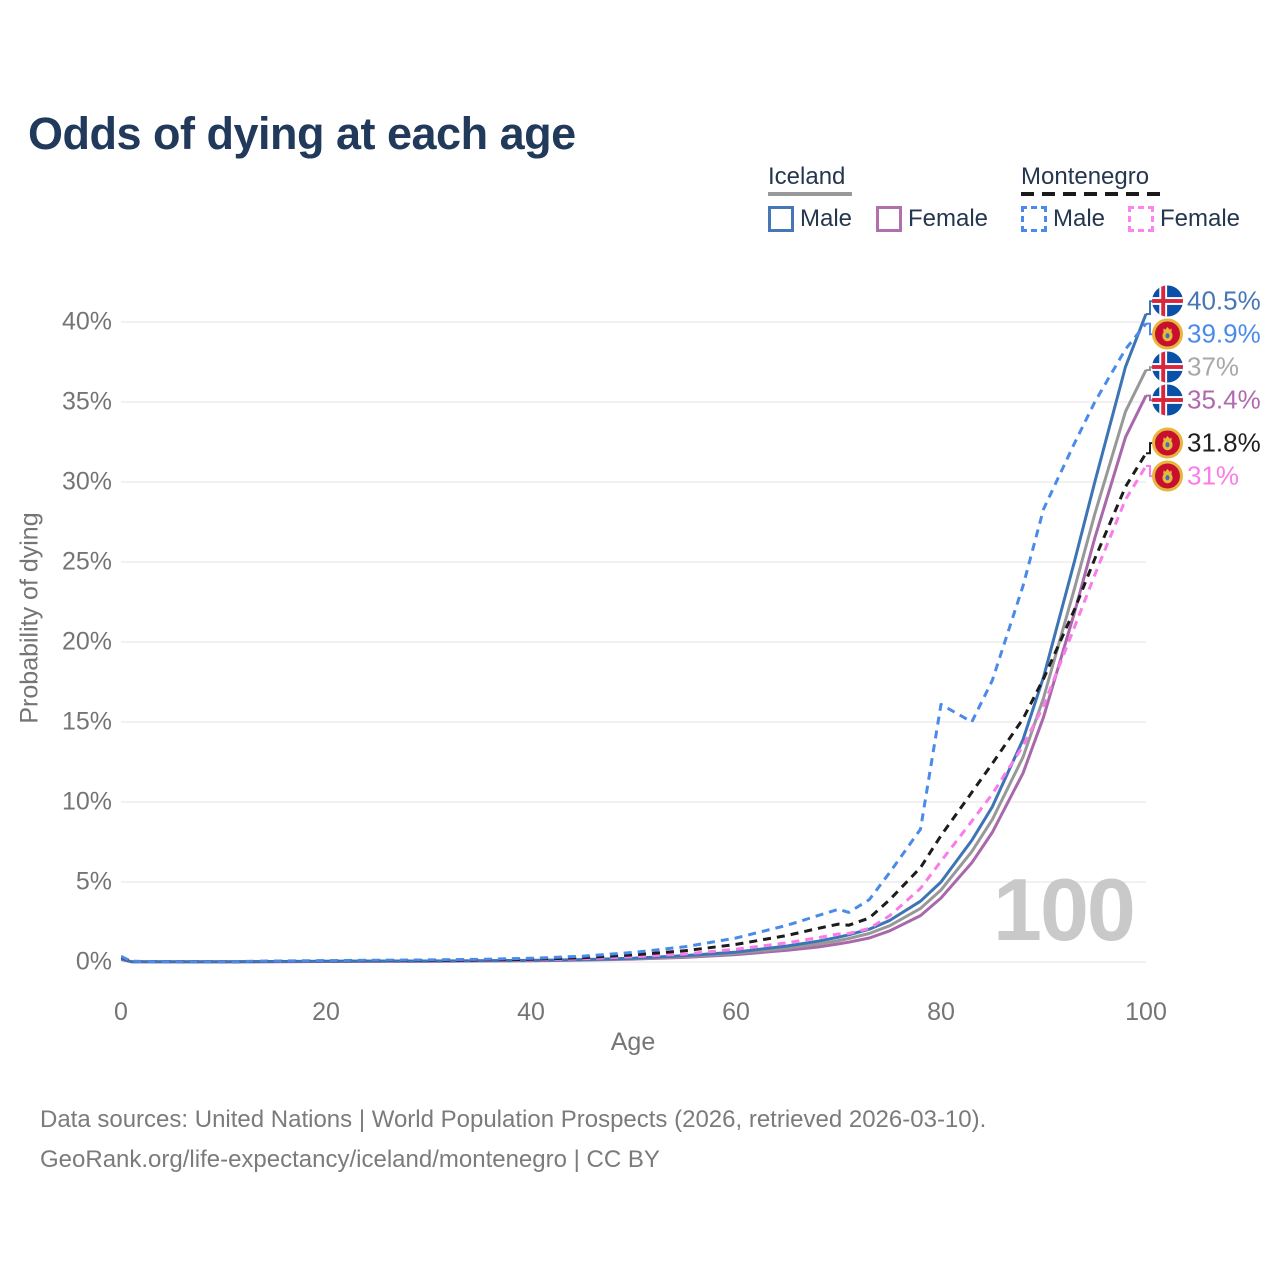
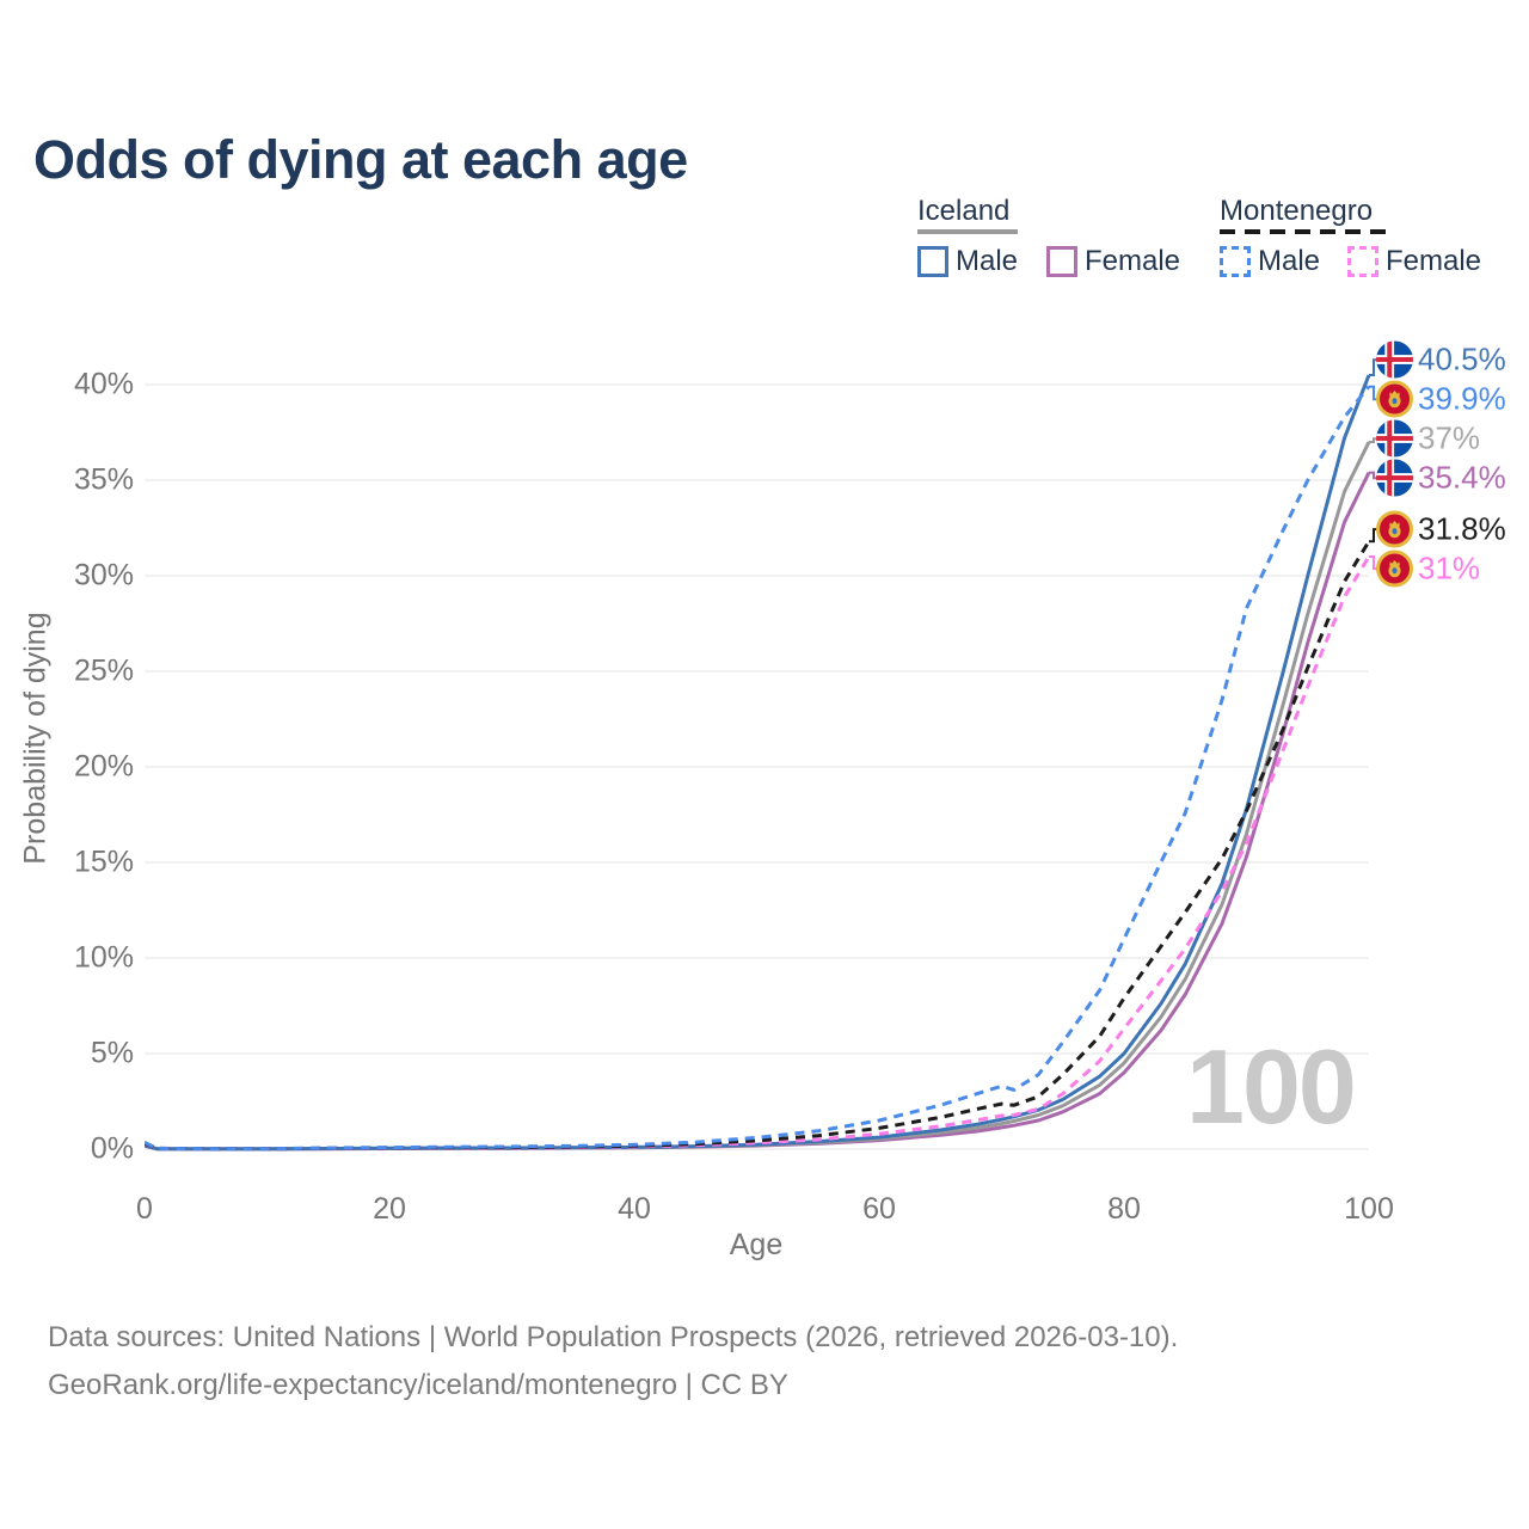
Montenegro Male/80: 16.1% -> 11.0%
